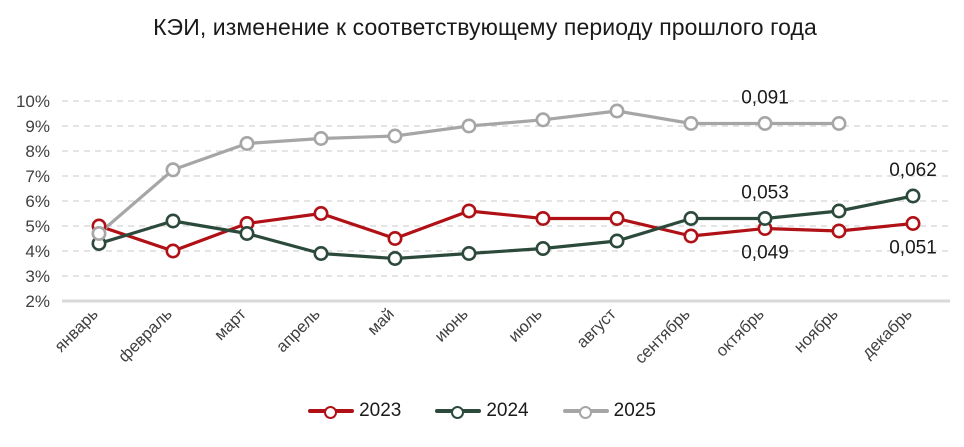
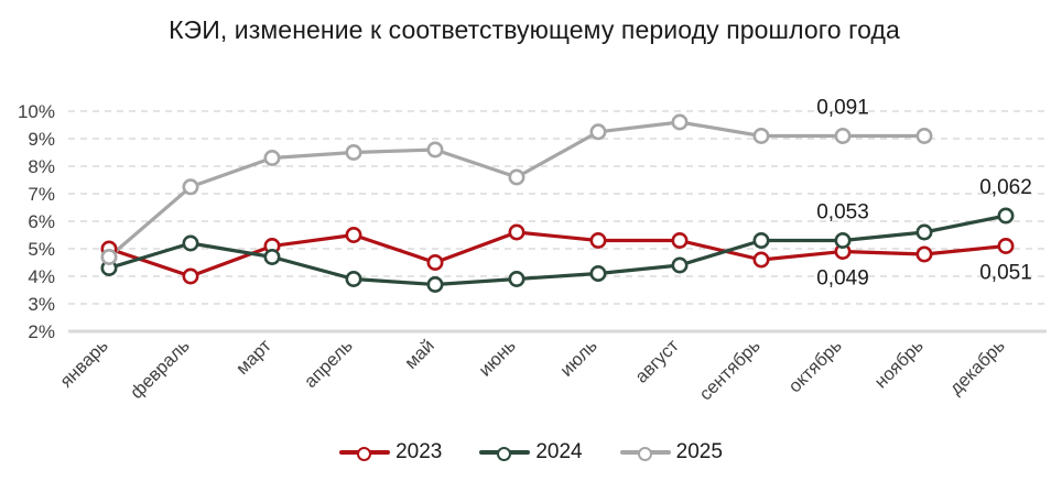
2025/июнь: 9.0% -> 7.6%
